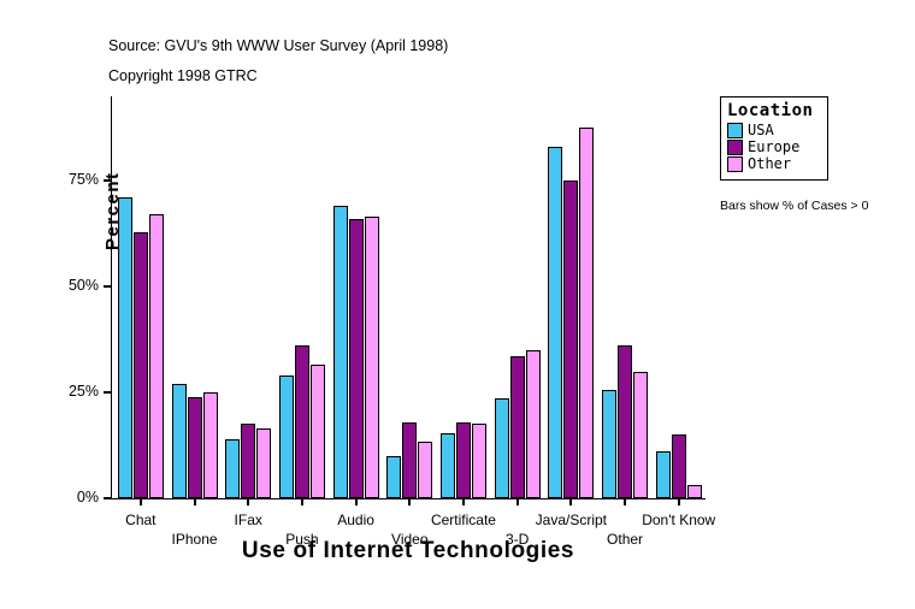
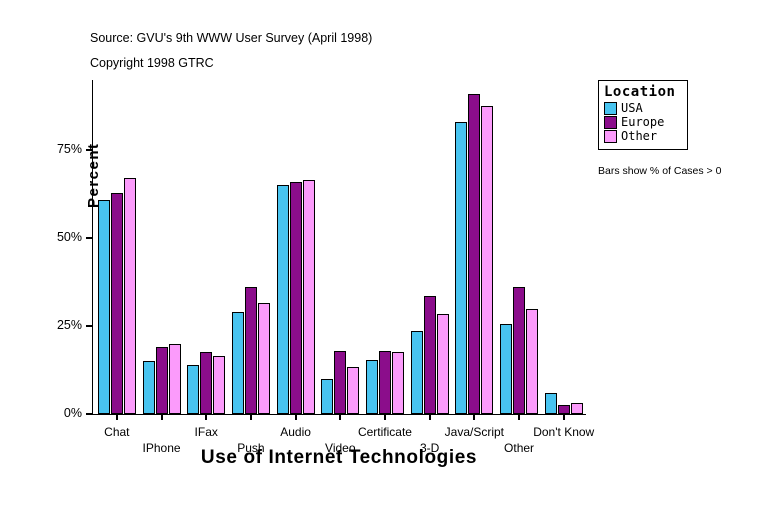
USA/Chat: 71% -> 61%
USA/IPhone: 27% -> 15%
Europe/IPhone: 24% -> 19%
Other/IPhone: 25% -> 20%
USA/Audio: 69% -> 65%
Other/3-D: 35% -> 28%
Europe/Java/Script: 75% -> 91%
USA/Don't Know: 11% -> 6%
Europe/Don't Know: 15% -> 2%
